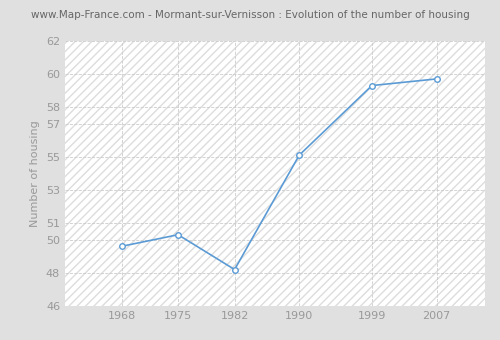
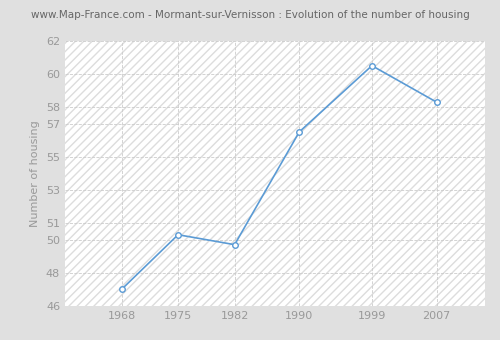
1968: 49.6 -> 47.0
1982: 48.2 -> 49.7
1990: 55.1 -> 56.5
1999: 59.3 -> 60.5
2007: 59.7 -> 58.3
